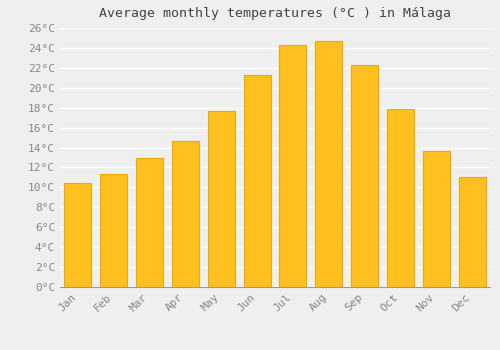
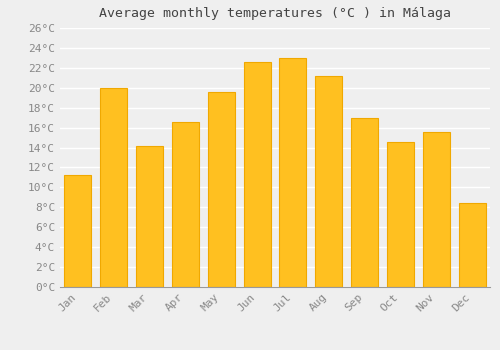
Jan: 10.4°C -> 11.2°C
Feb: 11.3°C -> 20.0°C
Mar: 13.0°C -> 14.2°C
Apr: 14.7°C -> 16.6°C
May: 17.7°C -> 19.6°C
Jun: 21.3°C -> 22.6°C
Jul: 24.3°C -> 23.0°C
Aug: 24.7°C -> 21.2°C
Sep: 22.3°C -> 17.0°C
Oct: 17.9°C -> 14.6°C
Nov: 13.7°C -> 15.6°C
Dec: 11.0°C -> 8.4°C
